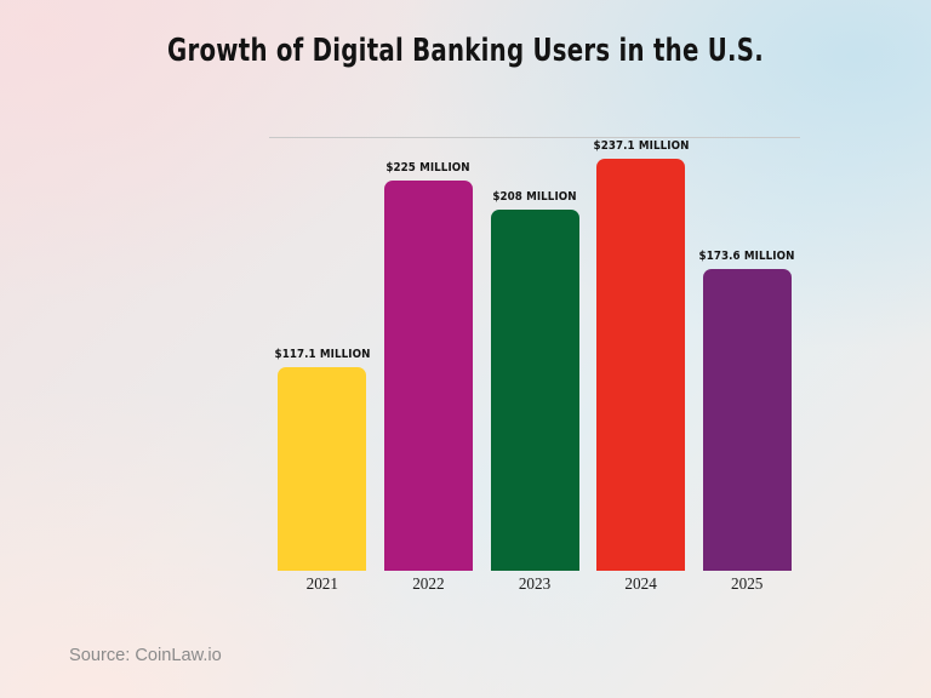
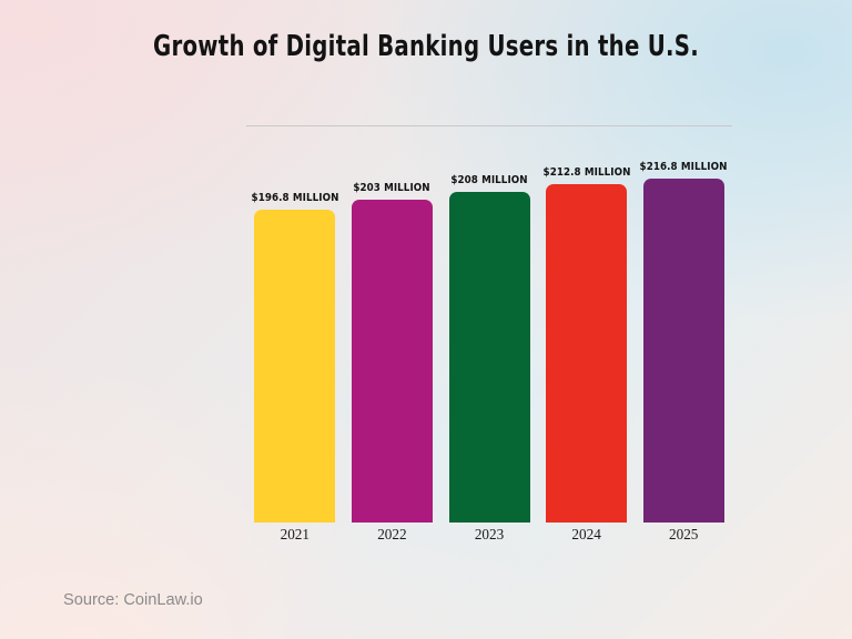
2021: $117.1 -> $196.8
2022: $225 -> $203
2024: $237.1 -> $212.8
2025: $173.6 -> $216.8
